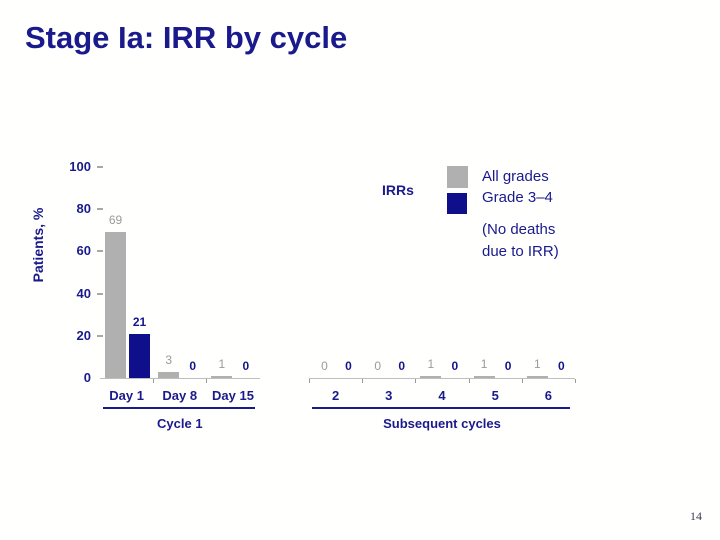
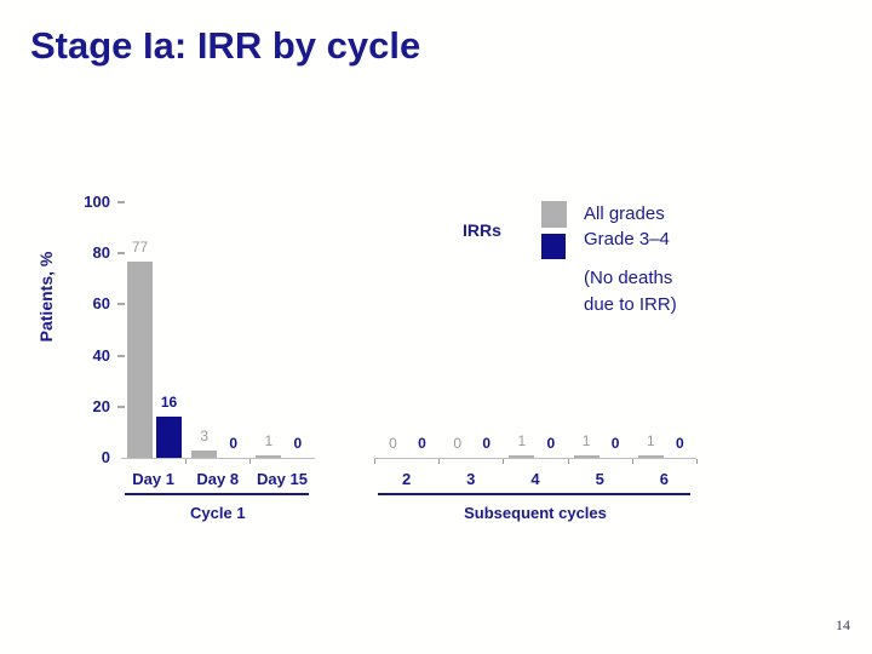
All grades/Day 1: 69 -> 77
Grade 3–4/Day 1: 21 -> 16
